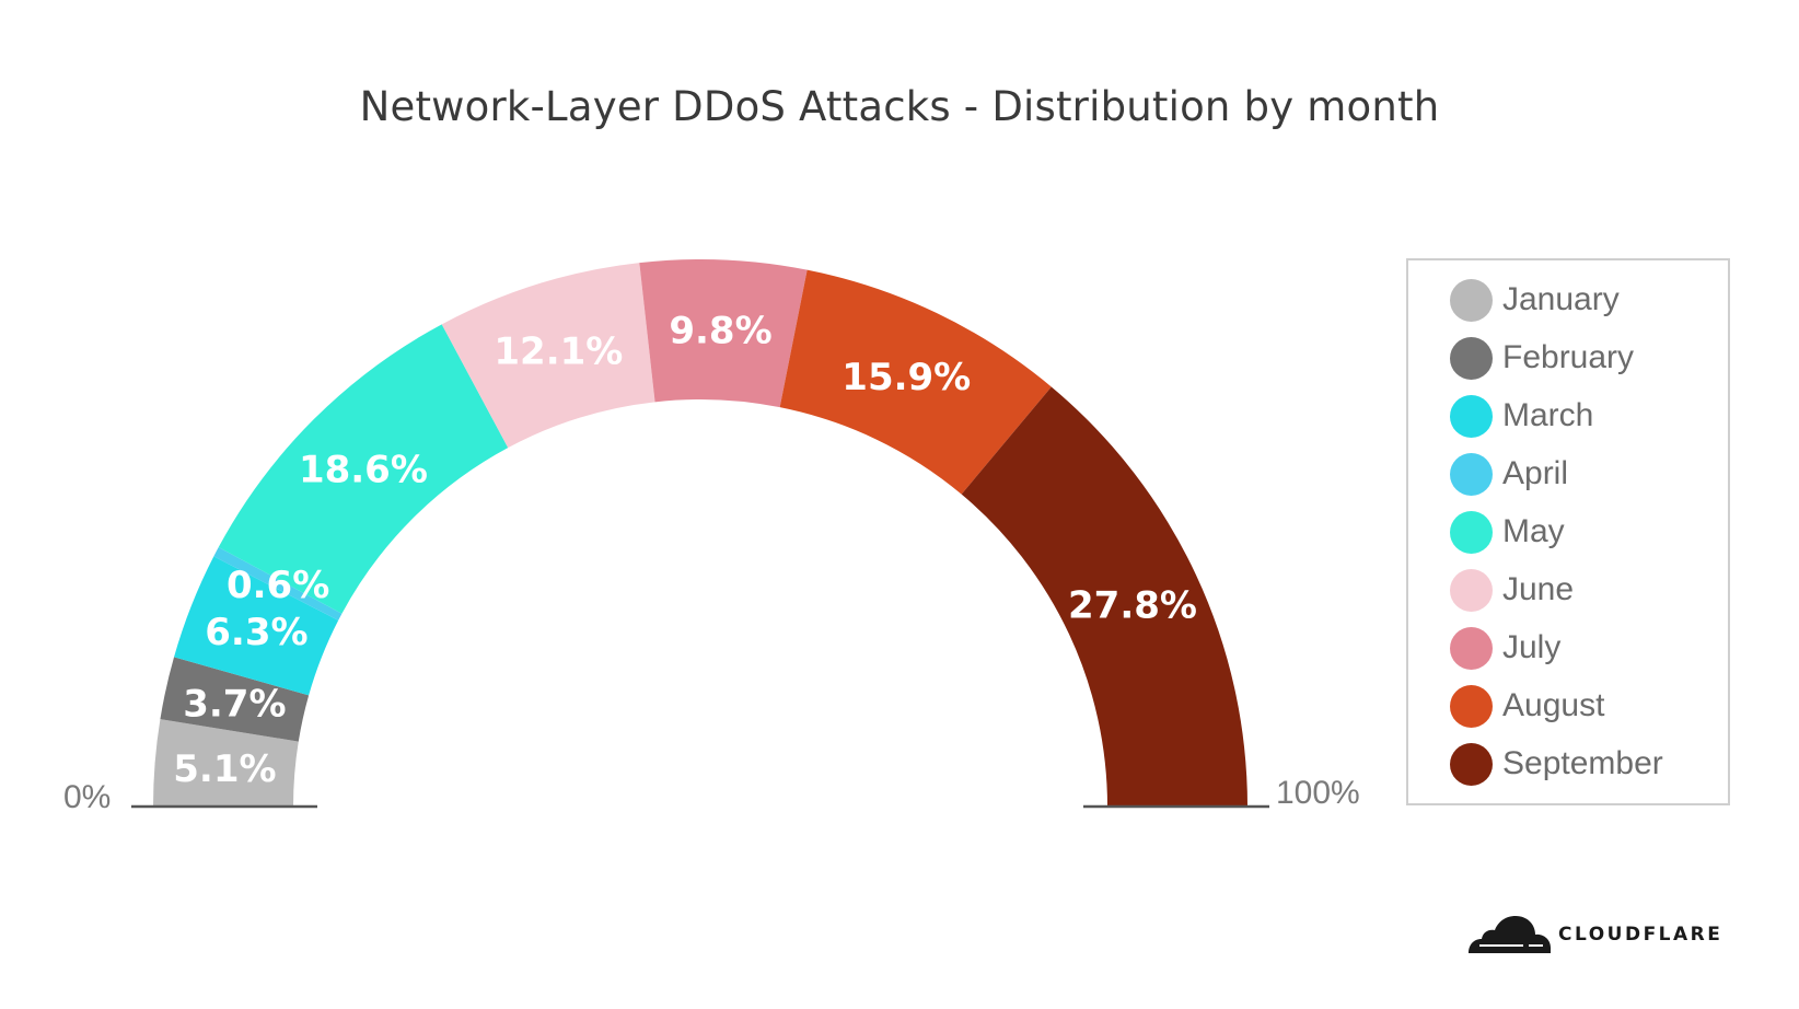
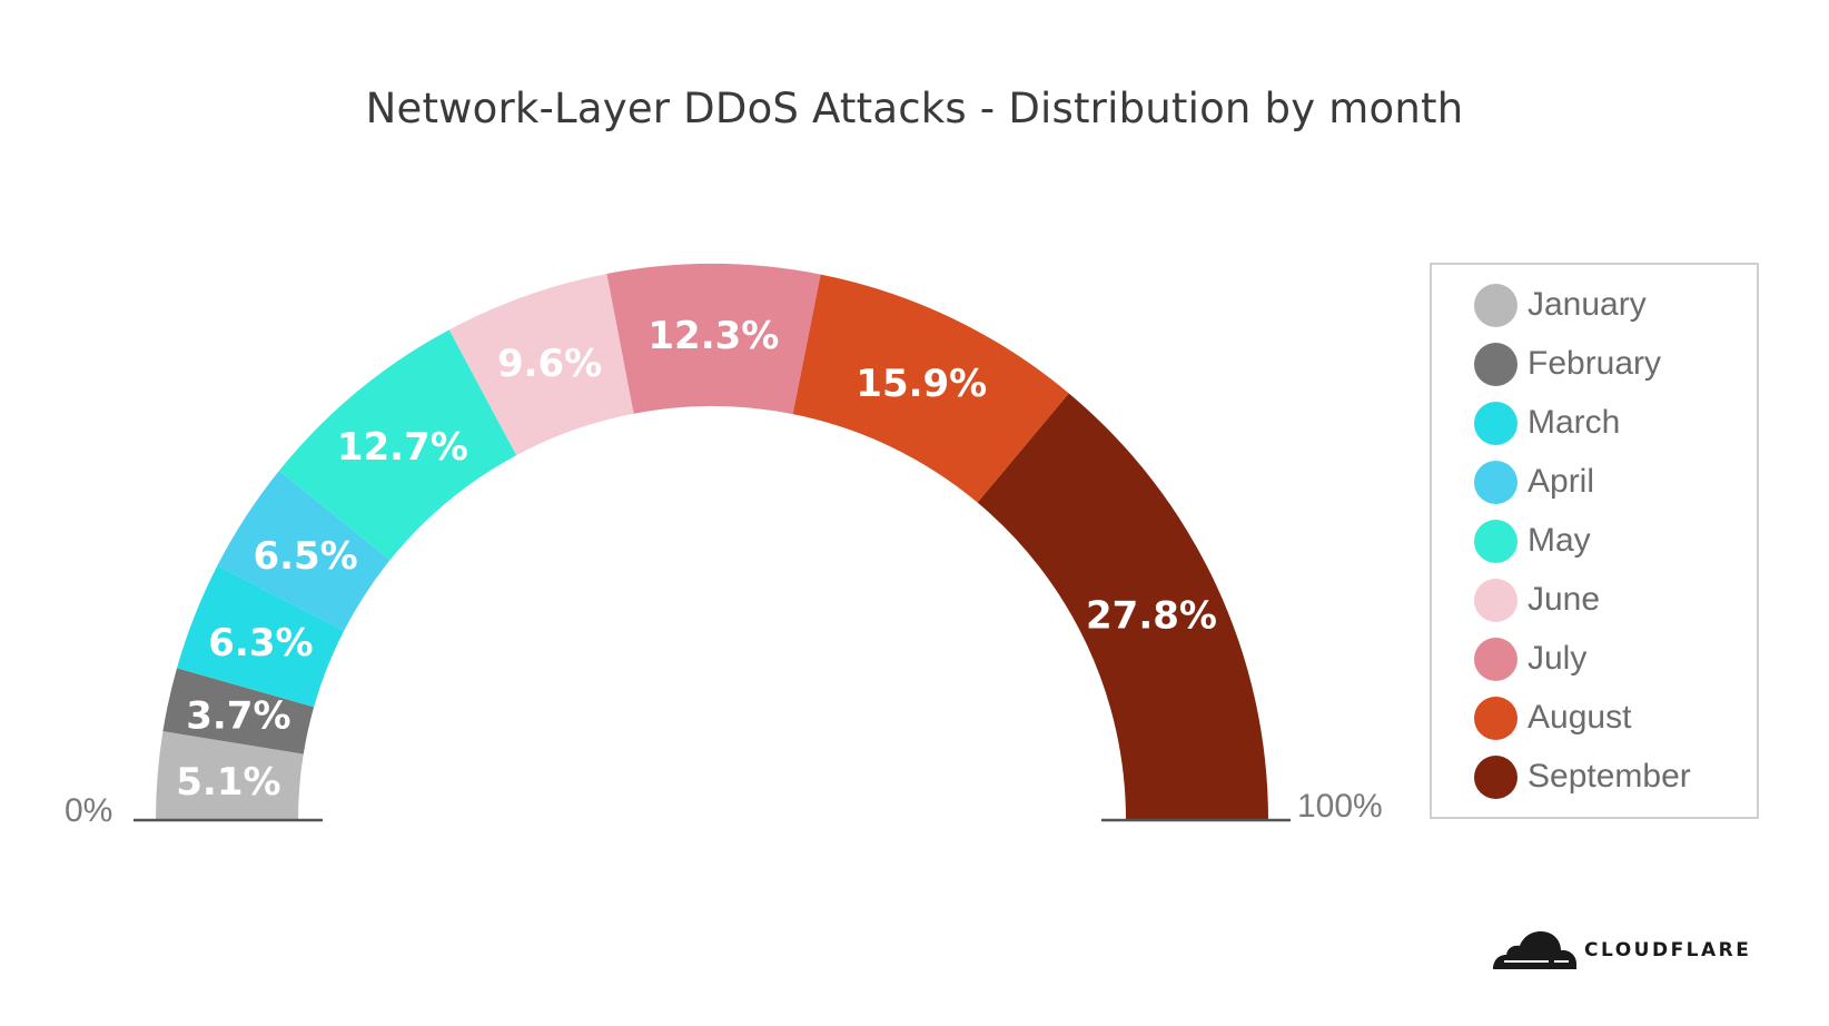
April: 0.6% -> 6.5%
May: 18.6% -> 12.7%
June: 12.1% -> 9.6%
July: 9.8% -> 12.3%
